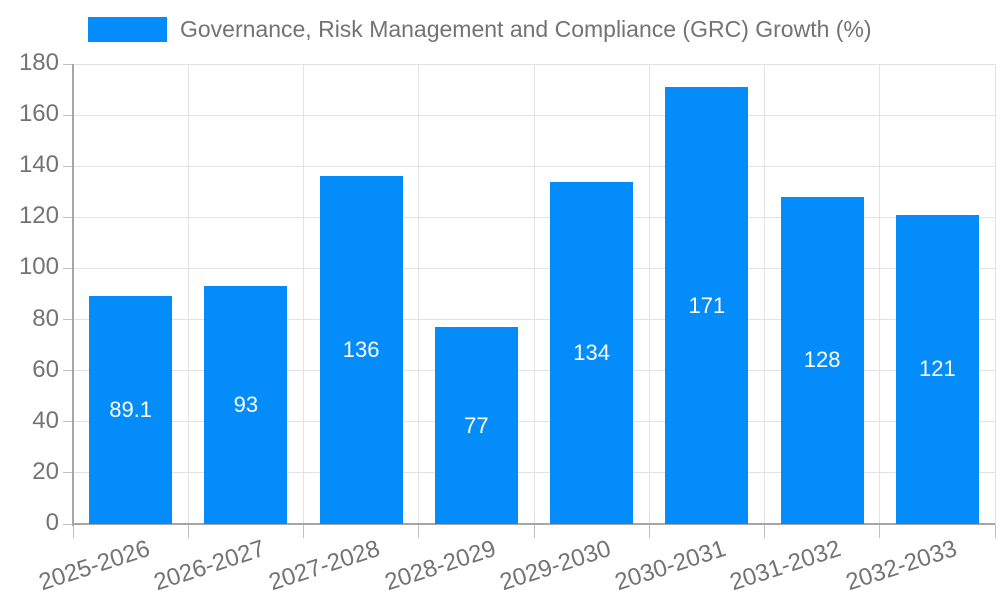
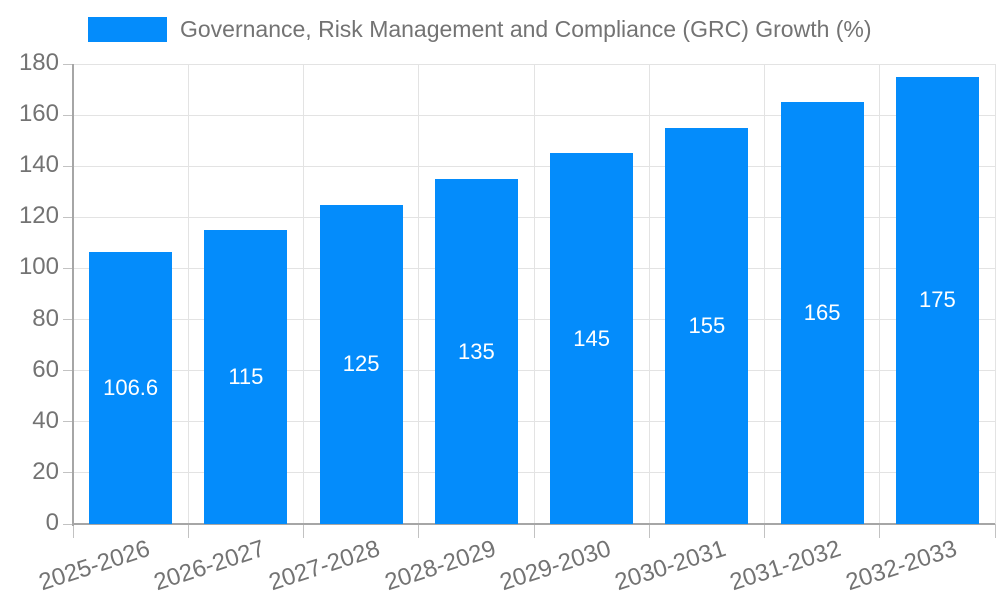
2025-2026: 89.1 -> 106.6
2026-2027: 93 -> 115
2027-2028: 136 -> 125
2028-2029: 77 -> 135
2029-2030: 134 -> 145
2030-2031: 171 -> 155
2031-2032: 128 -> 165
2032-2033: 121 -> 175
